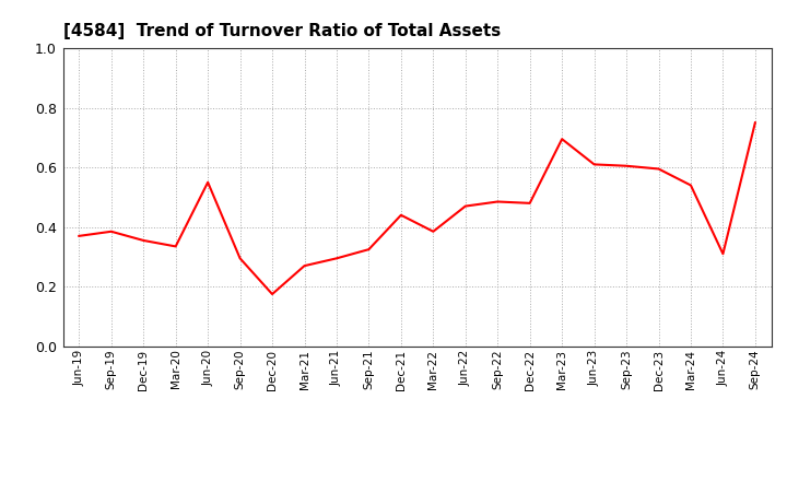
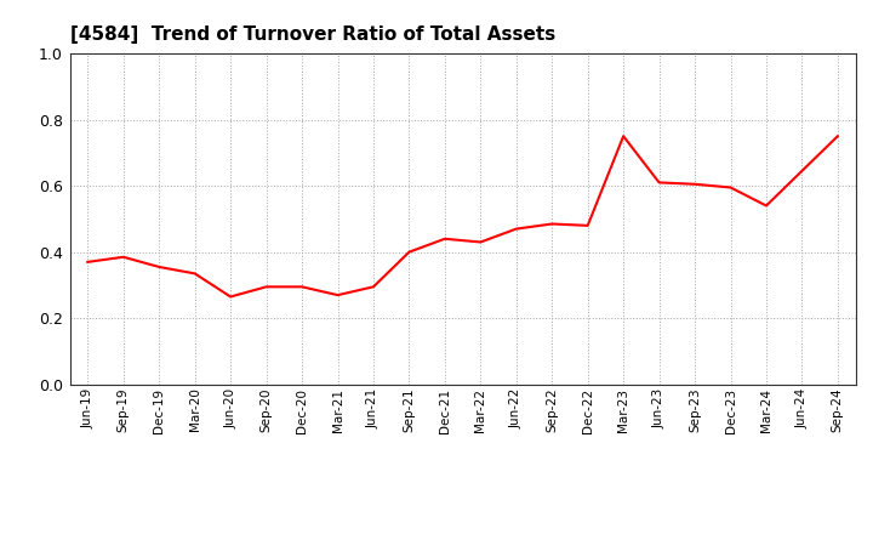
Jun-20: 0.550 -> 0.265
Dec-20: 0.175 -> 0.295
Sep-21: 0.325 -> 0.400
Mar-22: 0.385 -> 0.430
Mar-23: 0.695 -> 0.750
Jun-24: 0.310 -> 0.645
